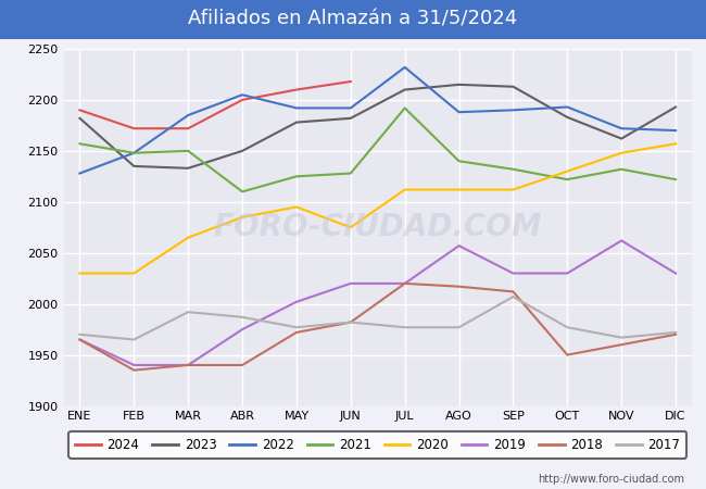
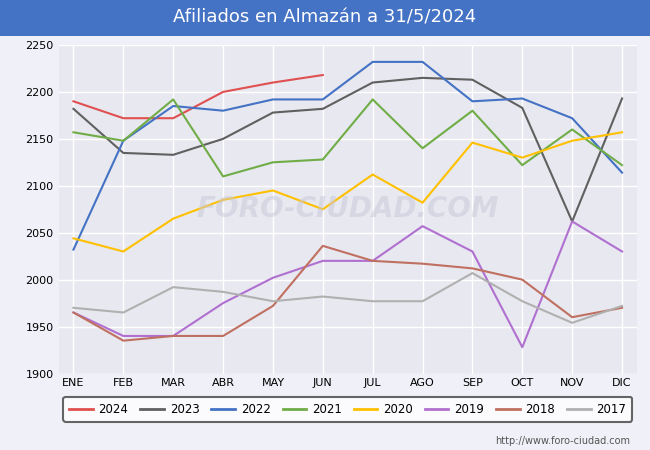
2022/ENE: 2128 -> 2032
2020/ENE: 2030 -> 2044
2021/MAR: 2150 -> 2192
2022/ABR: 2205 -> 2180
2018/JUN: 1982 -> 2036
2022/AGO: 2188 -> 2232
2020/AGO: 2112 -> 2082
2021/SEP: 2132 -> 2180
2020/SEP: 2112 -> 2146
2019/OCT: 2030 -> 1928
2018/OCT: 1950 -> 2000
2023/NOV: 2162 -> 2062
2021/NOV: 2132 -> 2160
2017/NOV: 1967 -> 1954
2022/DIC: 2170 -> 2114
